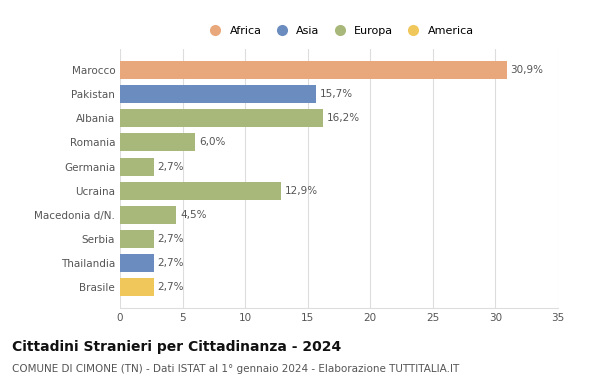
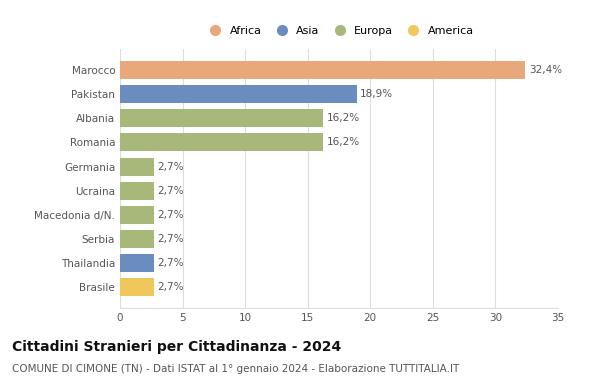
Marocco: 30,9% -> 32,4%
Pakistan: 15,7% -> 18,9%
Romania: 6,0% -> 16,2%
Ucraina: 12,9% -> 2,7%
Macedonia d/N.: 4,5% -> 2,7%
